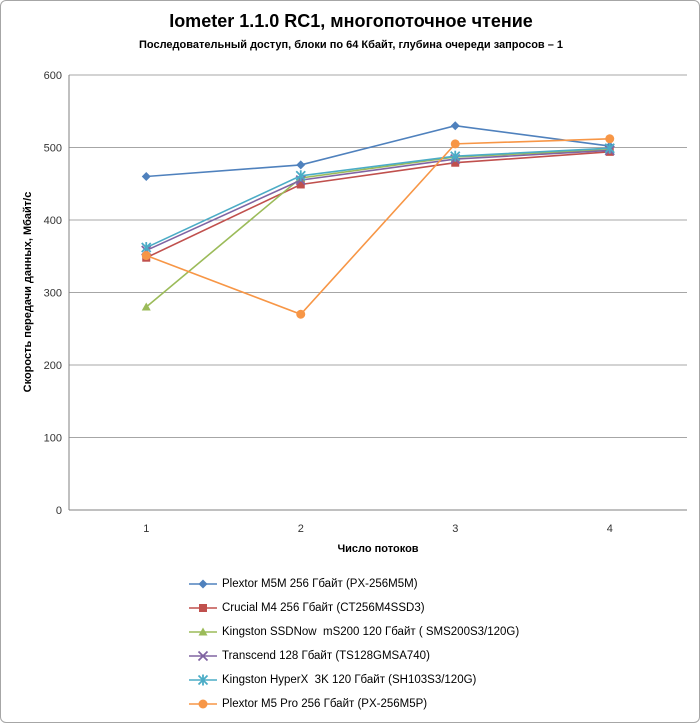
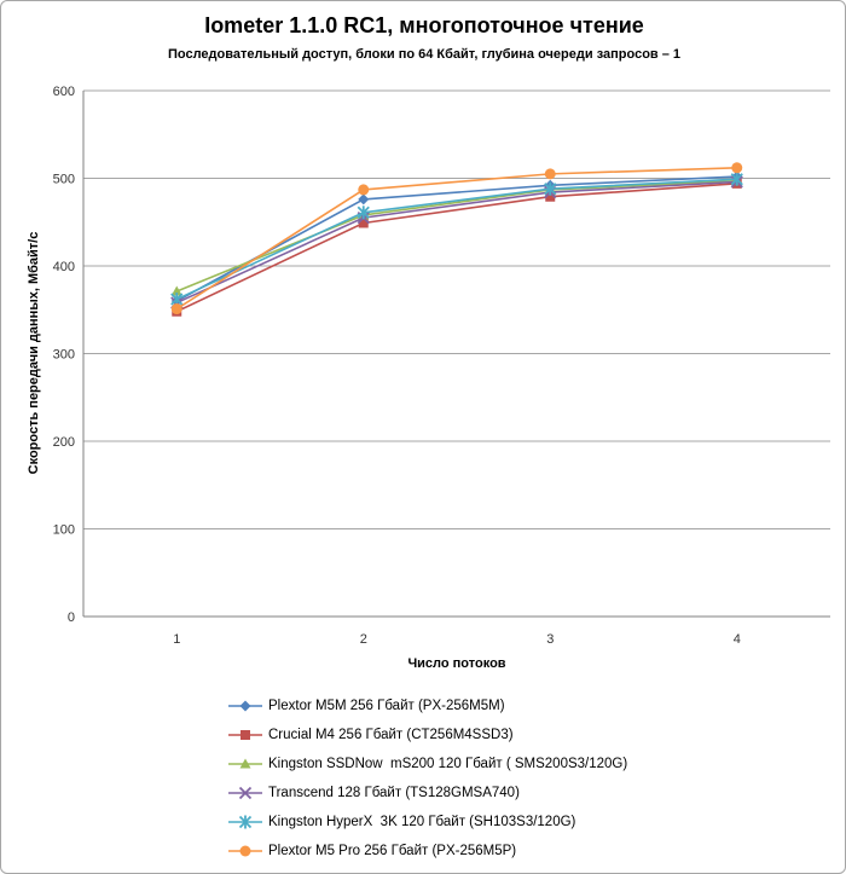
Plextor M5M 256 Гбайт (PX-256M5M)/1: 460 -> 360
Kingston SSDNow mS200 120 Гбайт ( SMS200S3/120G)/1: 280 -> 370
Plextor M5 Pro 256 Гбайт (PX-256M5P)/2: 270 -> 490
Plextor M5M 256 Гбайт (PX-256M5M)/3: 530 -> 490
